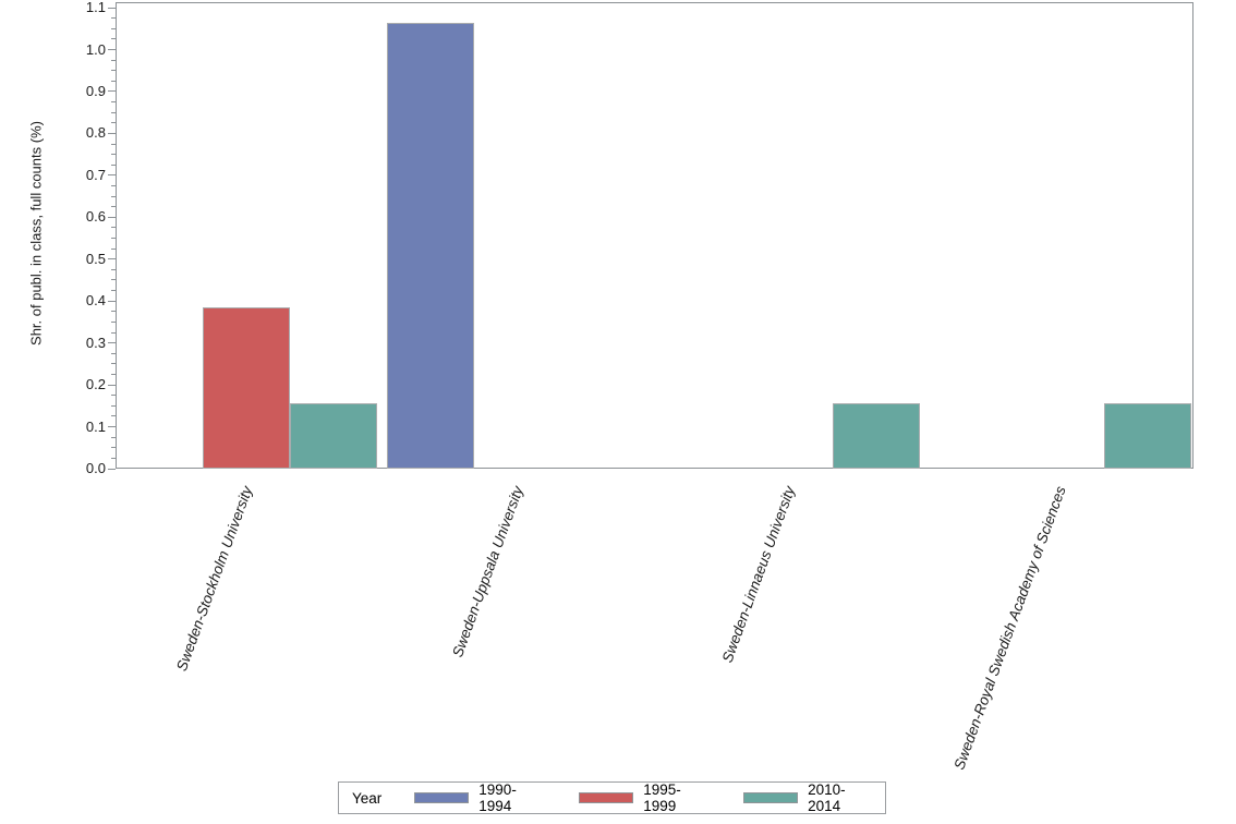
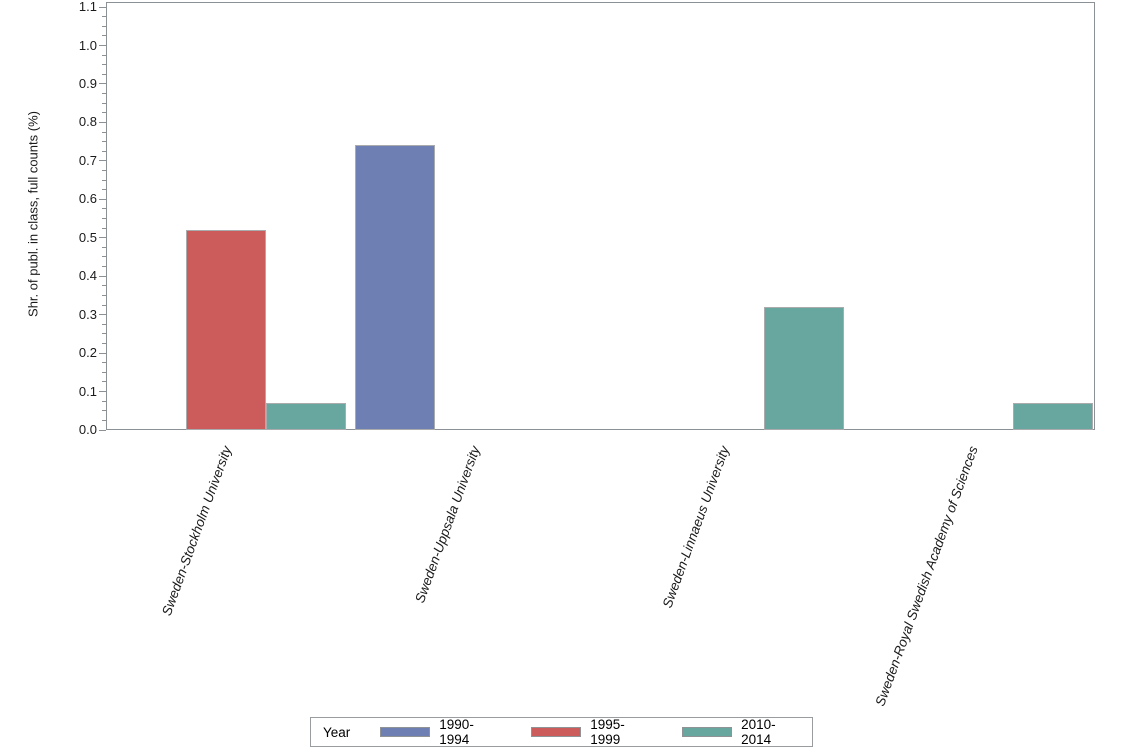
1995-1999/Sweden-Stockholm University: 0.38 -> 0.52
2010-2014/Sweden-Stockholm University: 0.16 -> 0.07
1990-1994/Sweden-Uppsala University: 1.06 -> 0.74
2010-2014/Sweden-Linnaeus University: 0.16 -> 0.32
2010-2014/Sweden-Royal Swedish Academy of Sciences: 0.16 -> 0.07
